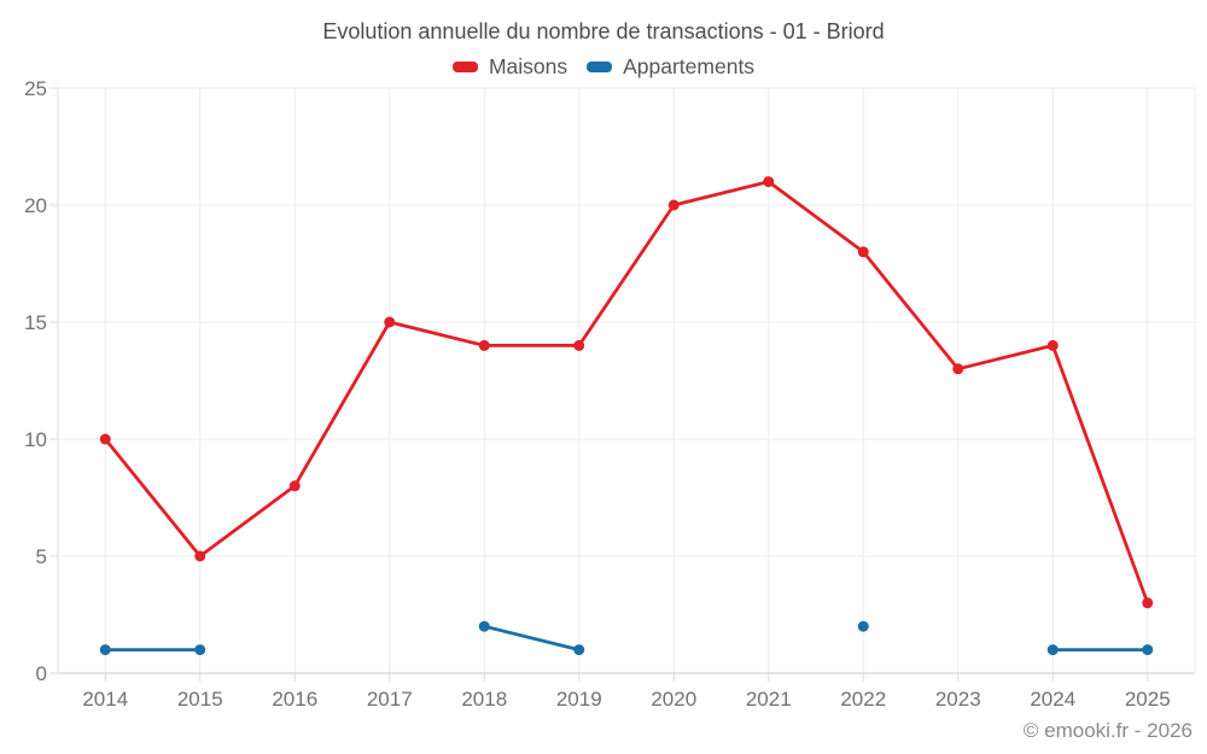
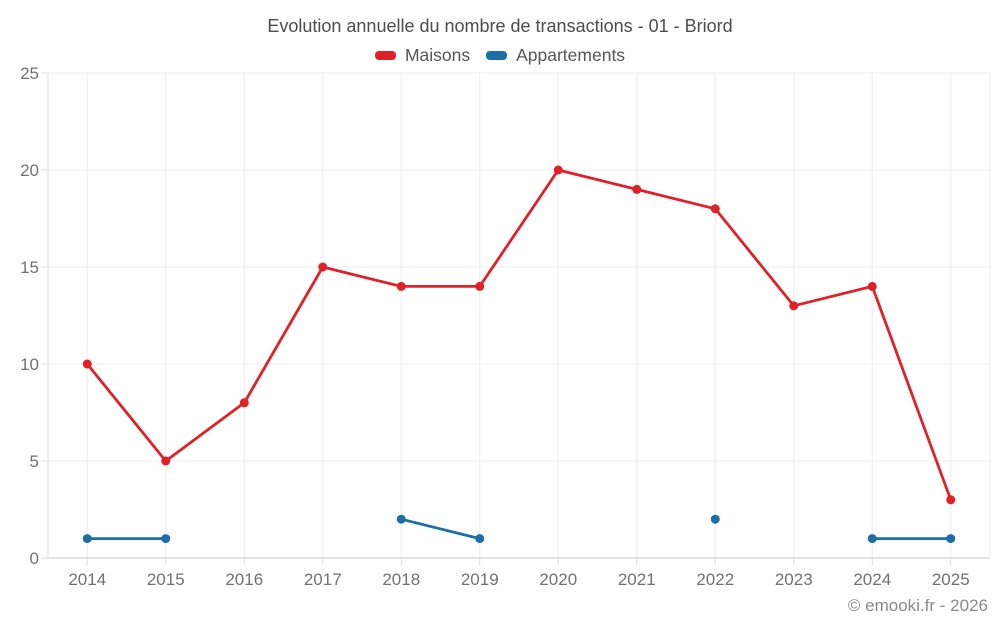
Maisons/2021: 21 -> 19
